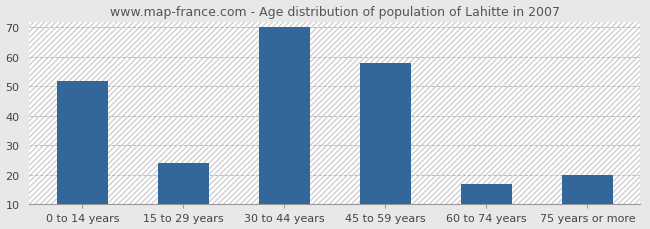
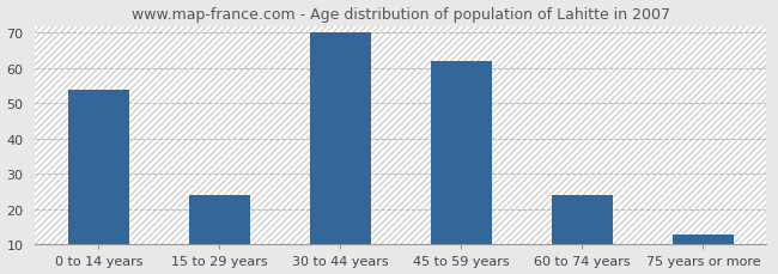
0 to 14 years: 52 -> 54
45 to 59 years: 58 -> 62
60 to 74 years: 17 -> 24
75 years or more: 20 -> 13
